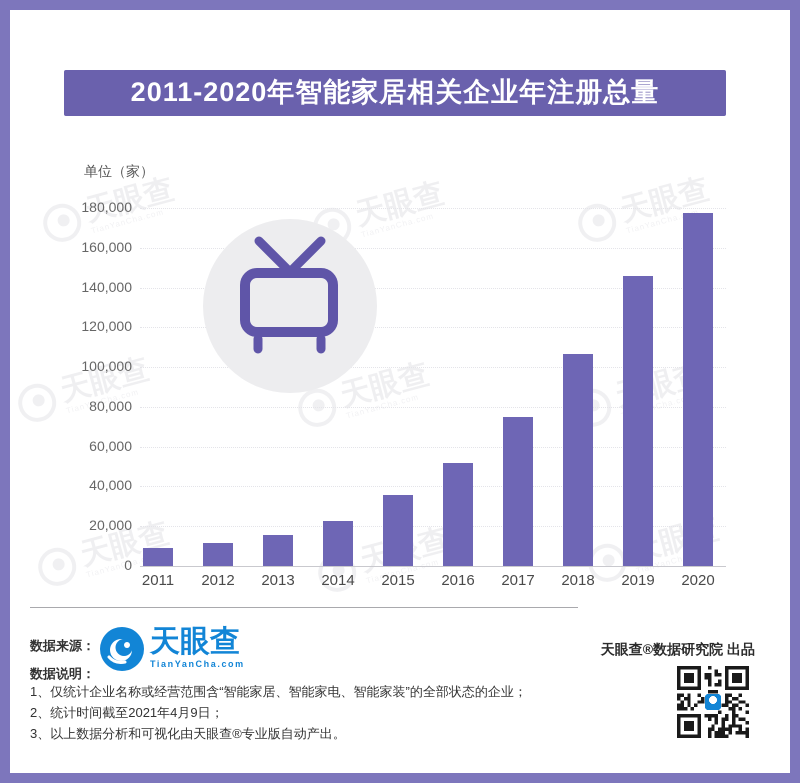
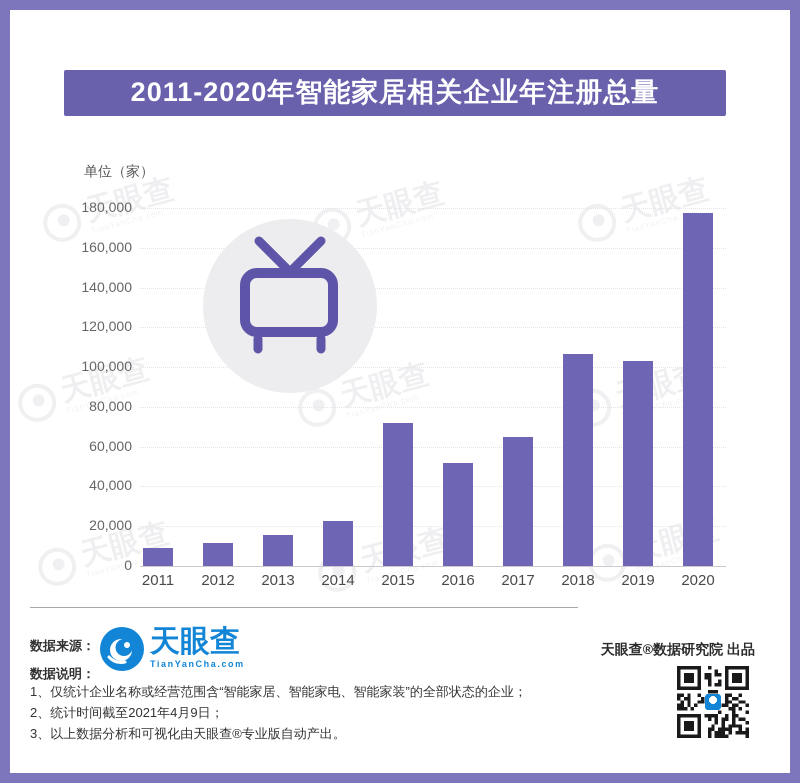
2015: 36000 -> 72000
2017: 75000 -> 65000
2019: 146000 -> 103000
